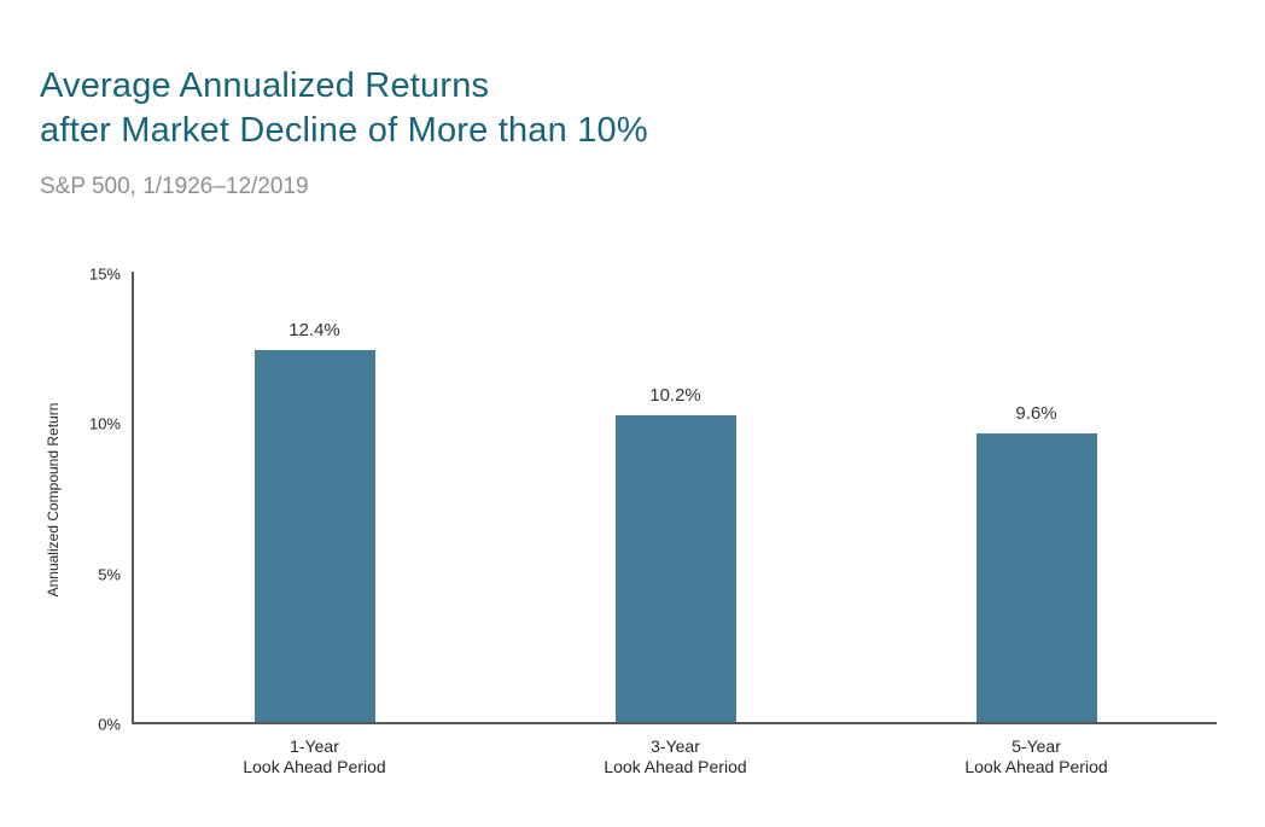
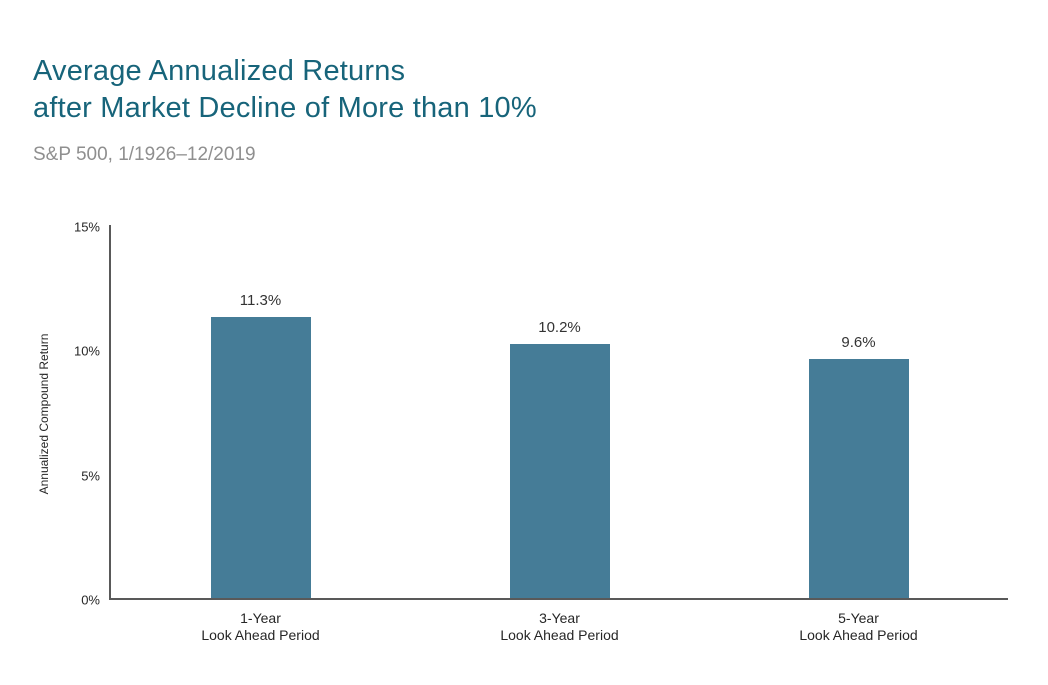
1-Year: 12.4% -> 11.3%
